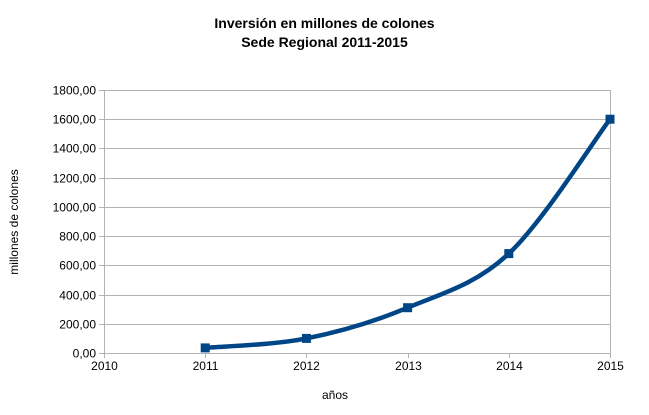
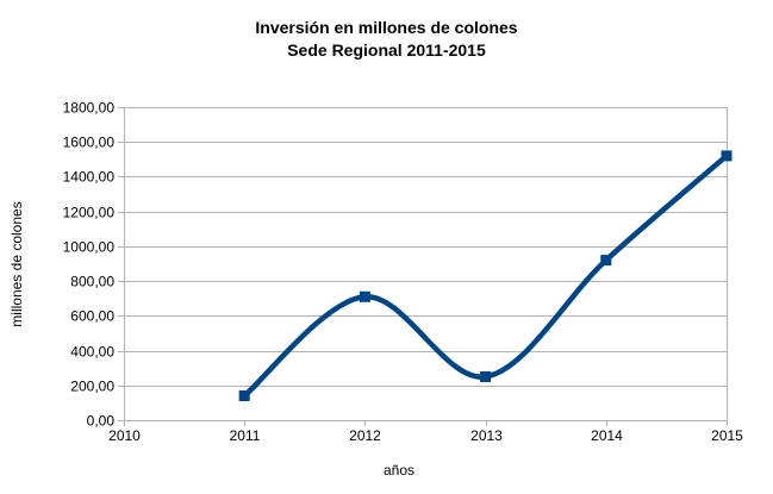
2011: 40 -> 140
2012: 100 -> 710
2013: 310 -> 250
2014: 680 -> 920
2015: 1600 -> 1520
